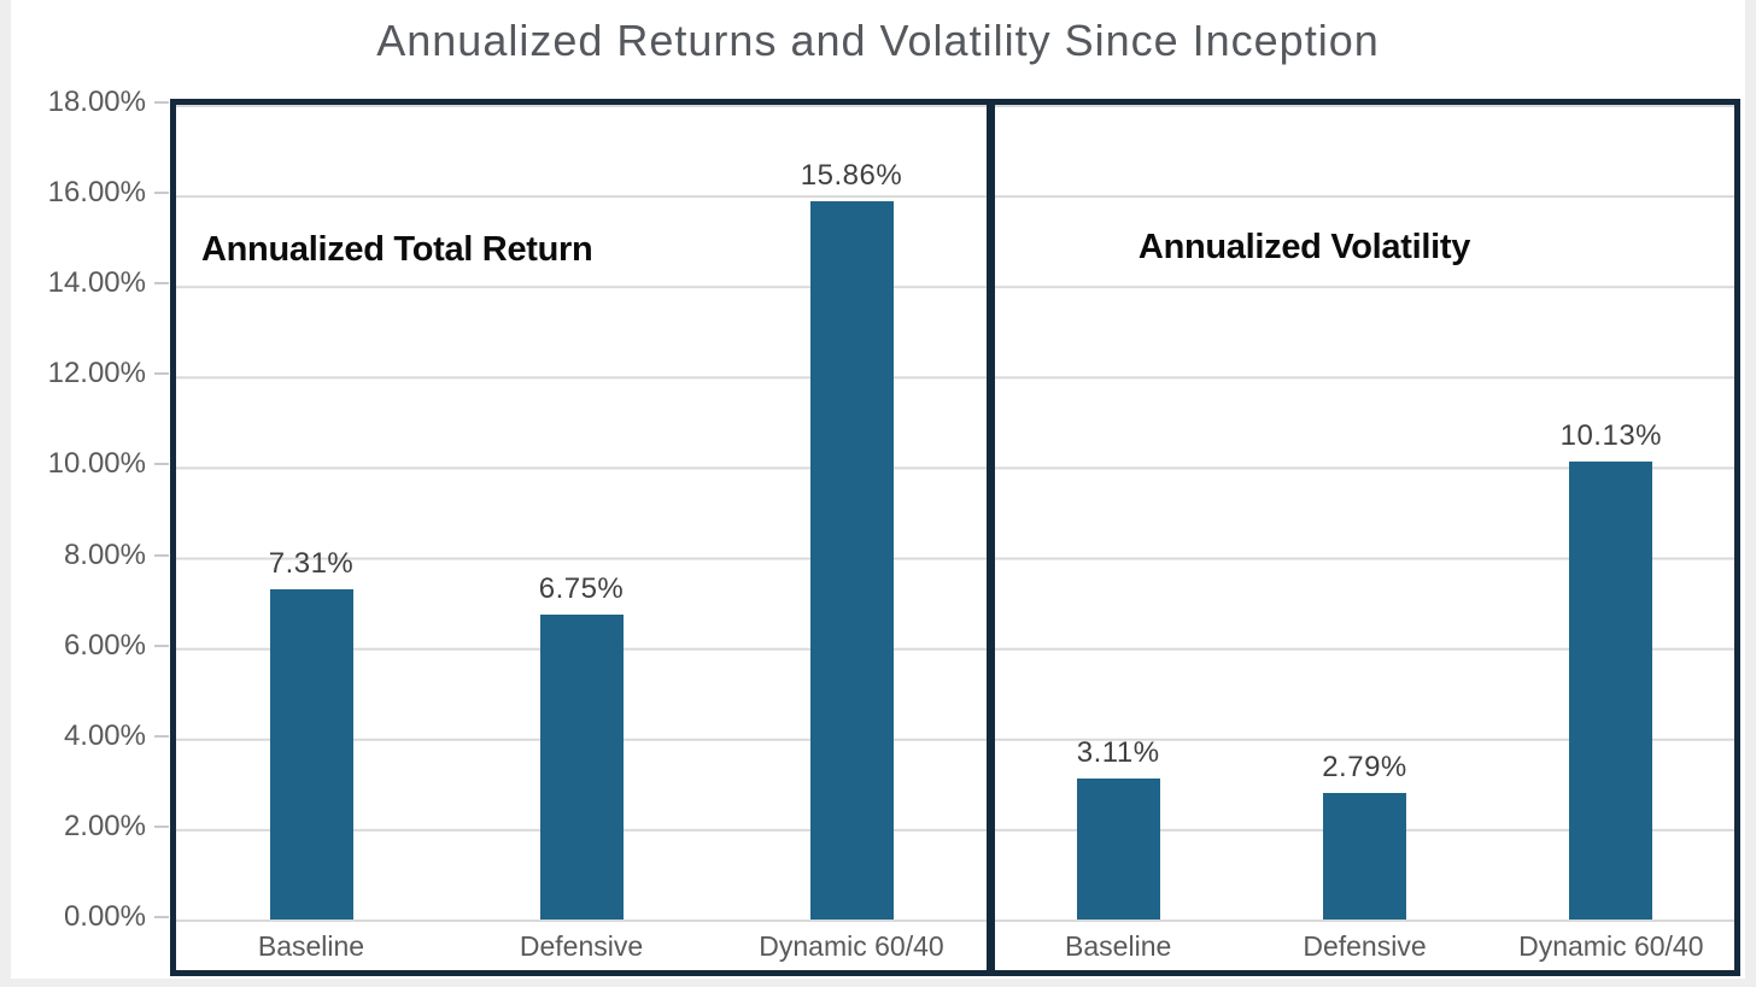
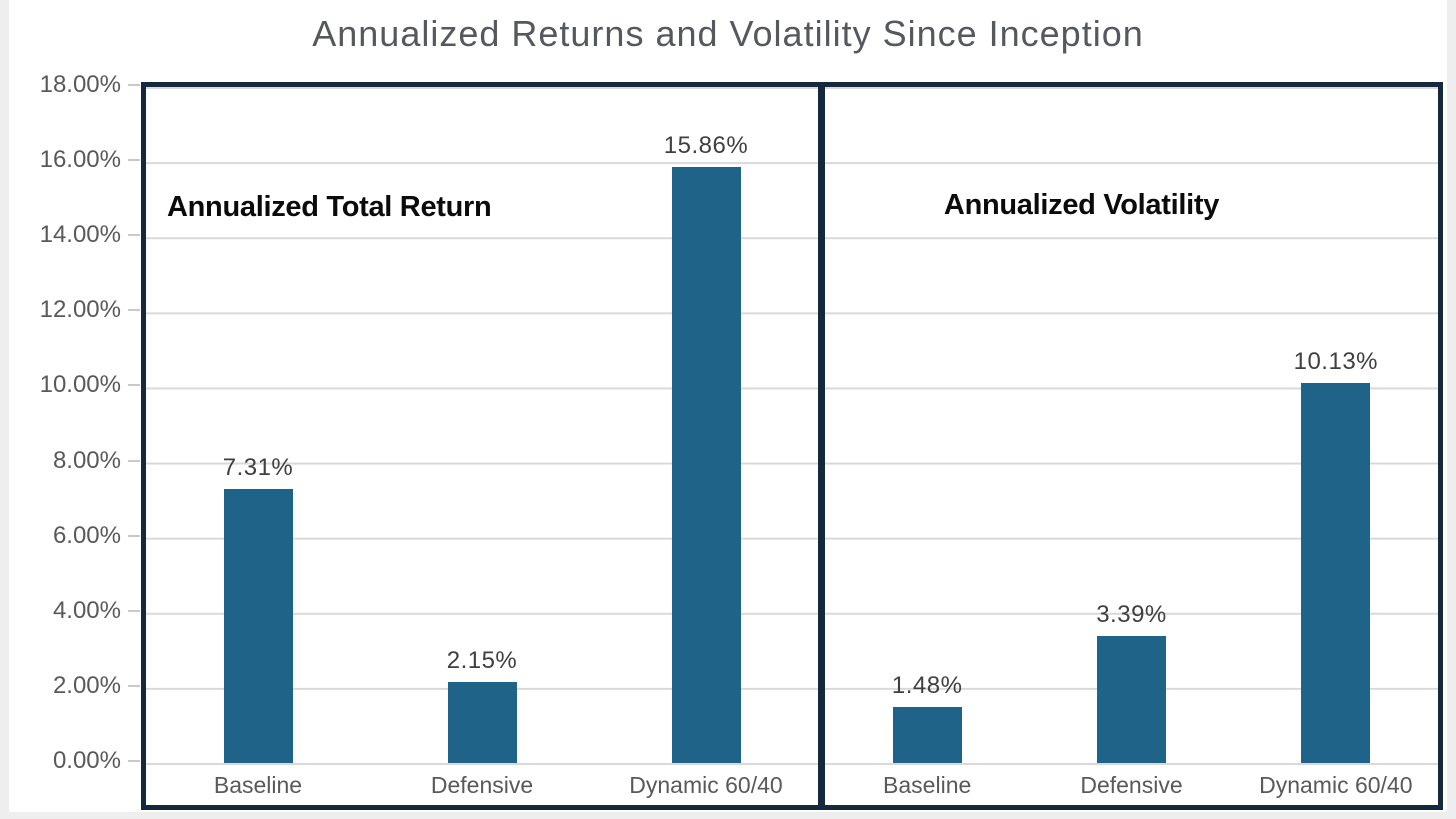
Annualized Total Return/Defensive: 6.75% -> 2.15%
Annualized Volatility/Baseline: 3.11% -> 1.48%
Annualized Volatility/Defensive: 2.79% -> 3.39%
